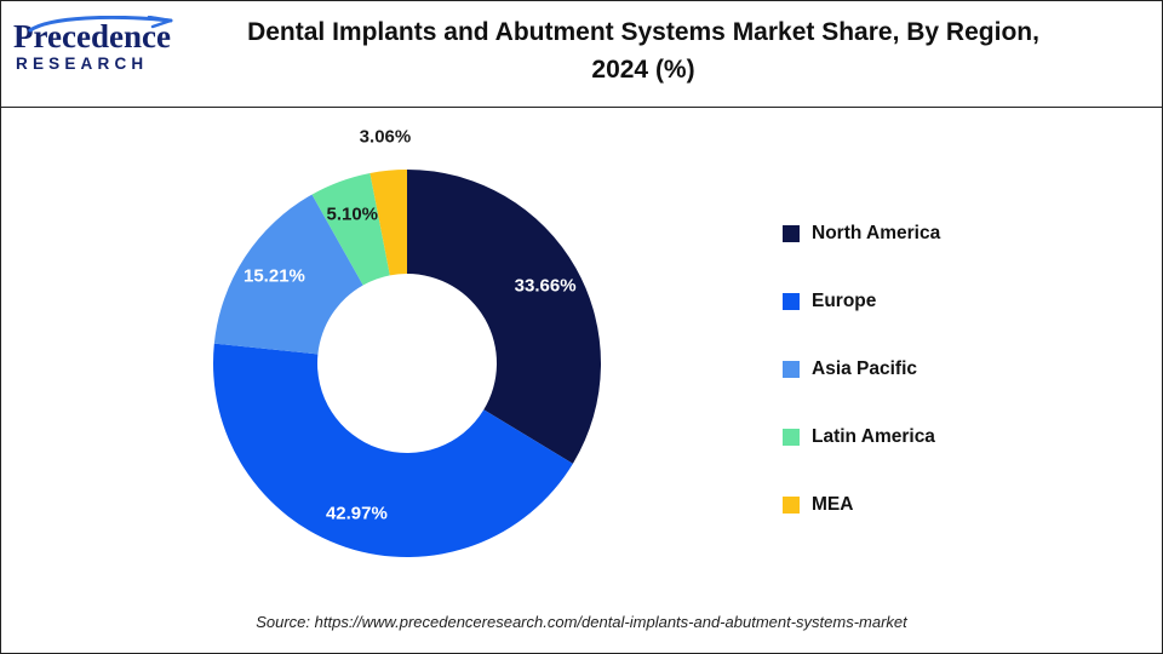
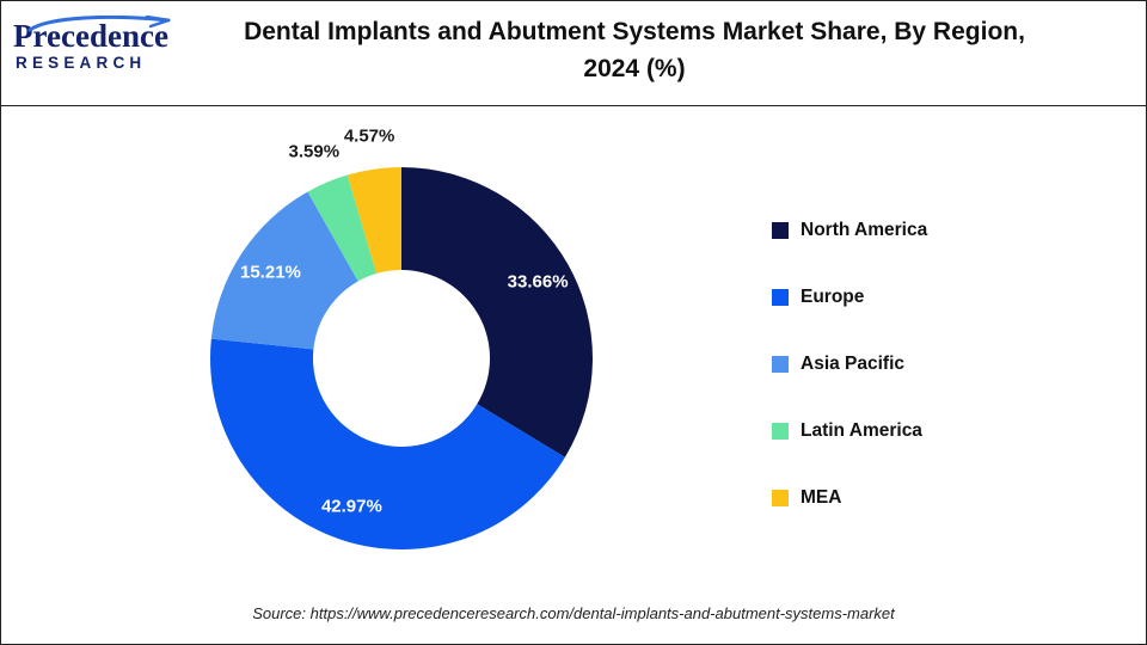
Latin America: 5.10% -> 3.59%
MEA: 3.06% -> 4.57%
